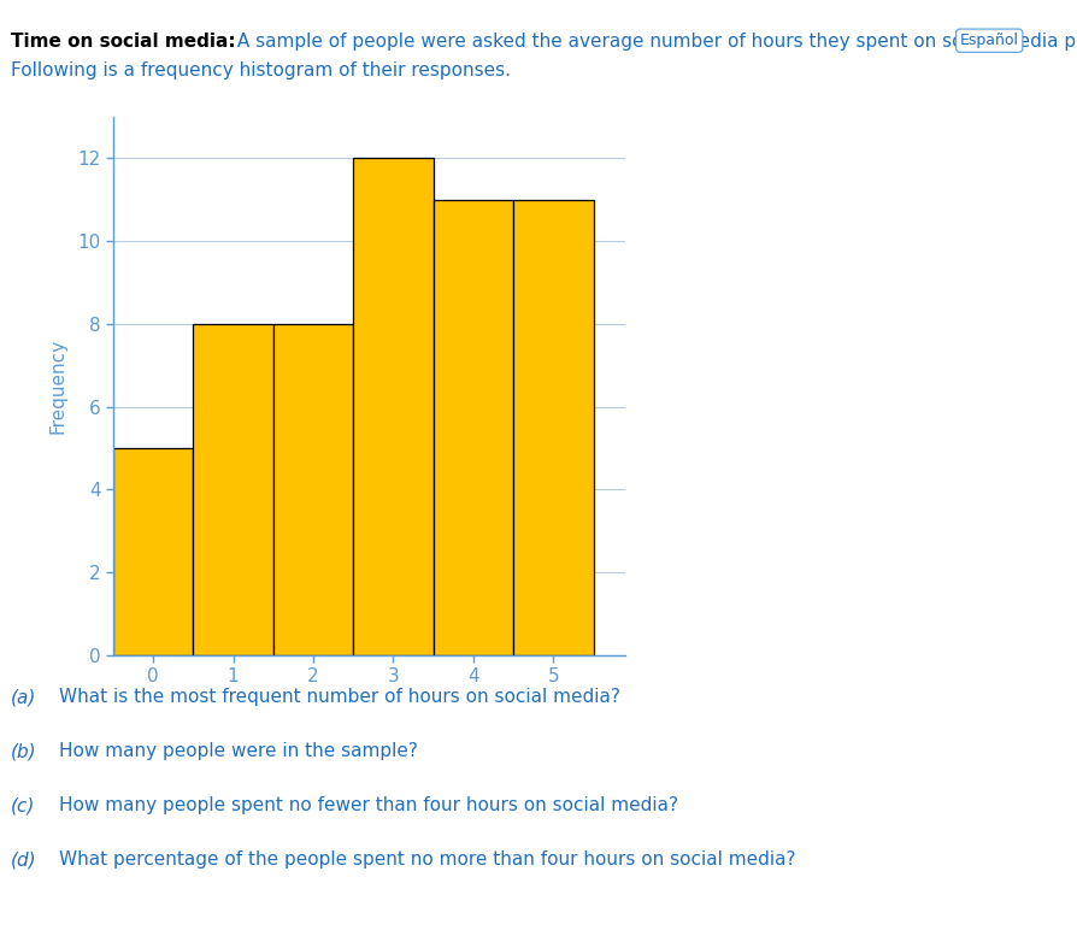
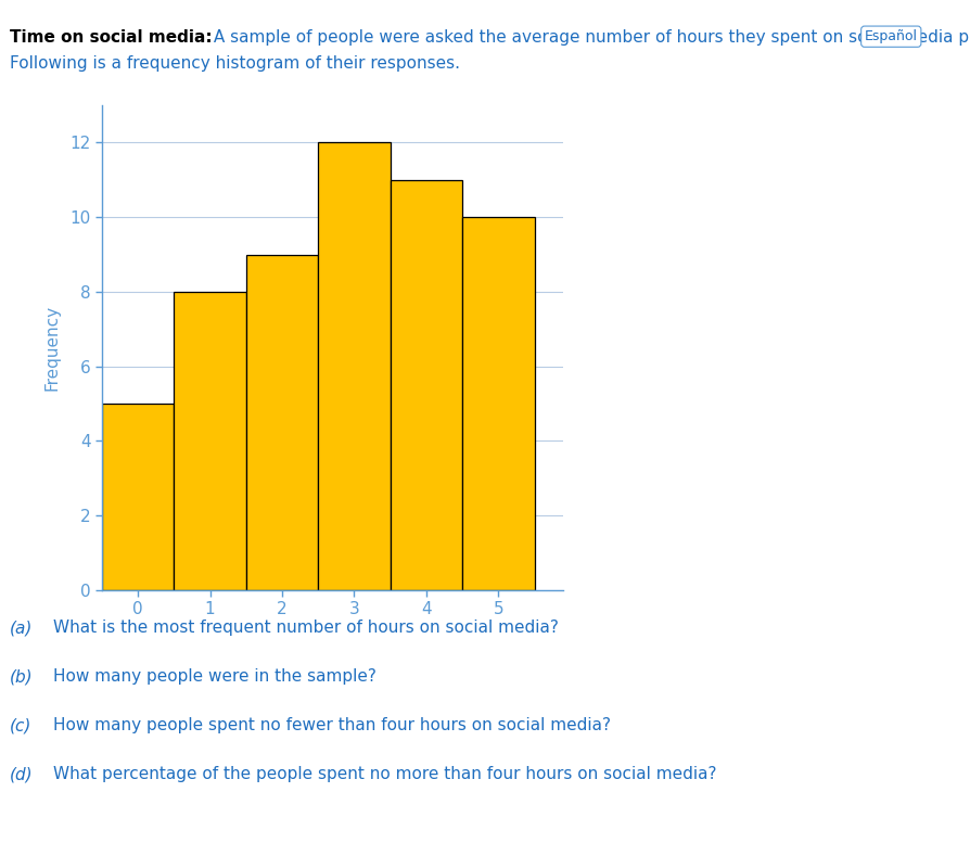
2: 8 -> 9
5: 11 -> 10
